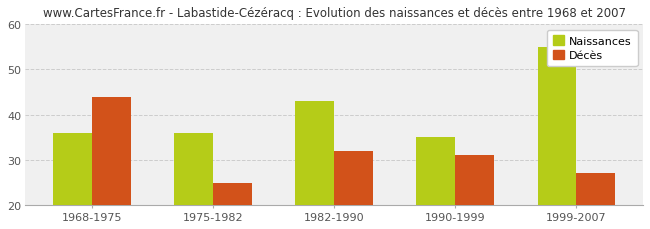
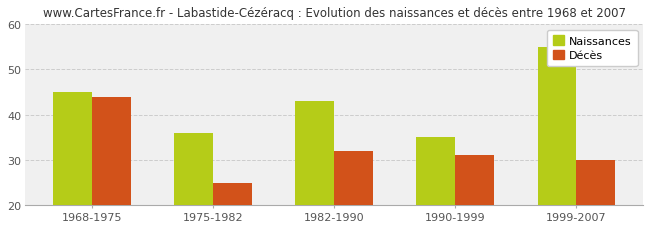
Naissances/1968-1975: 36 -> 45
Décès/1999-2007: 27 -> 30
